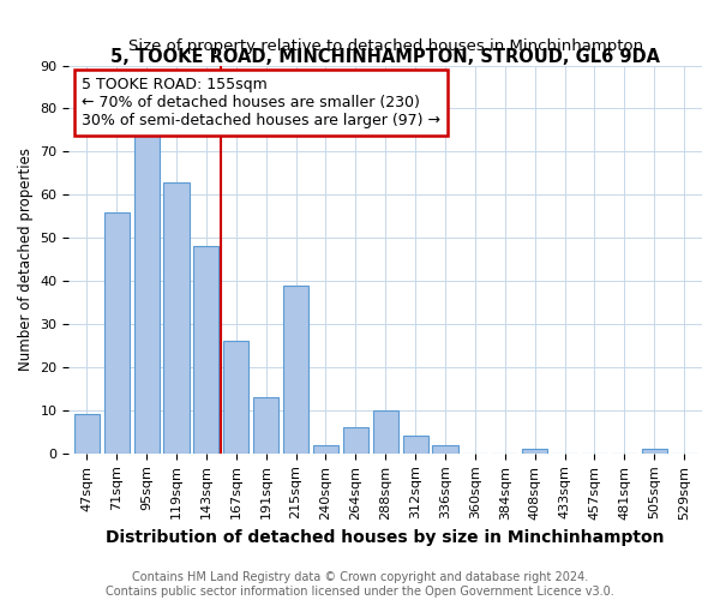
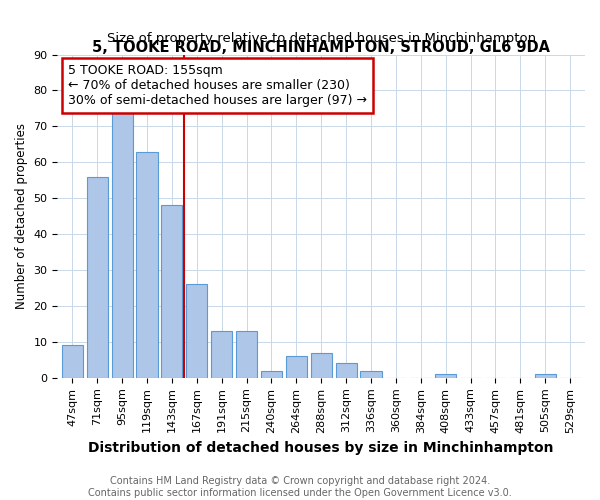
215sqm: 39 -> 13
288sqm: 10 -> 7
